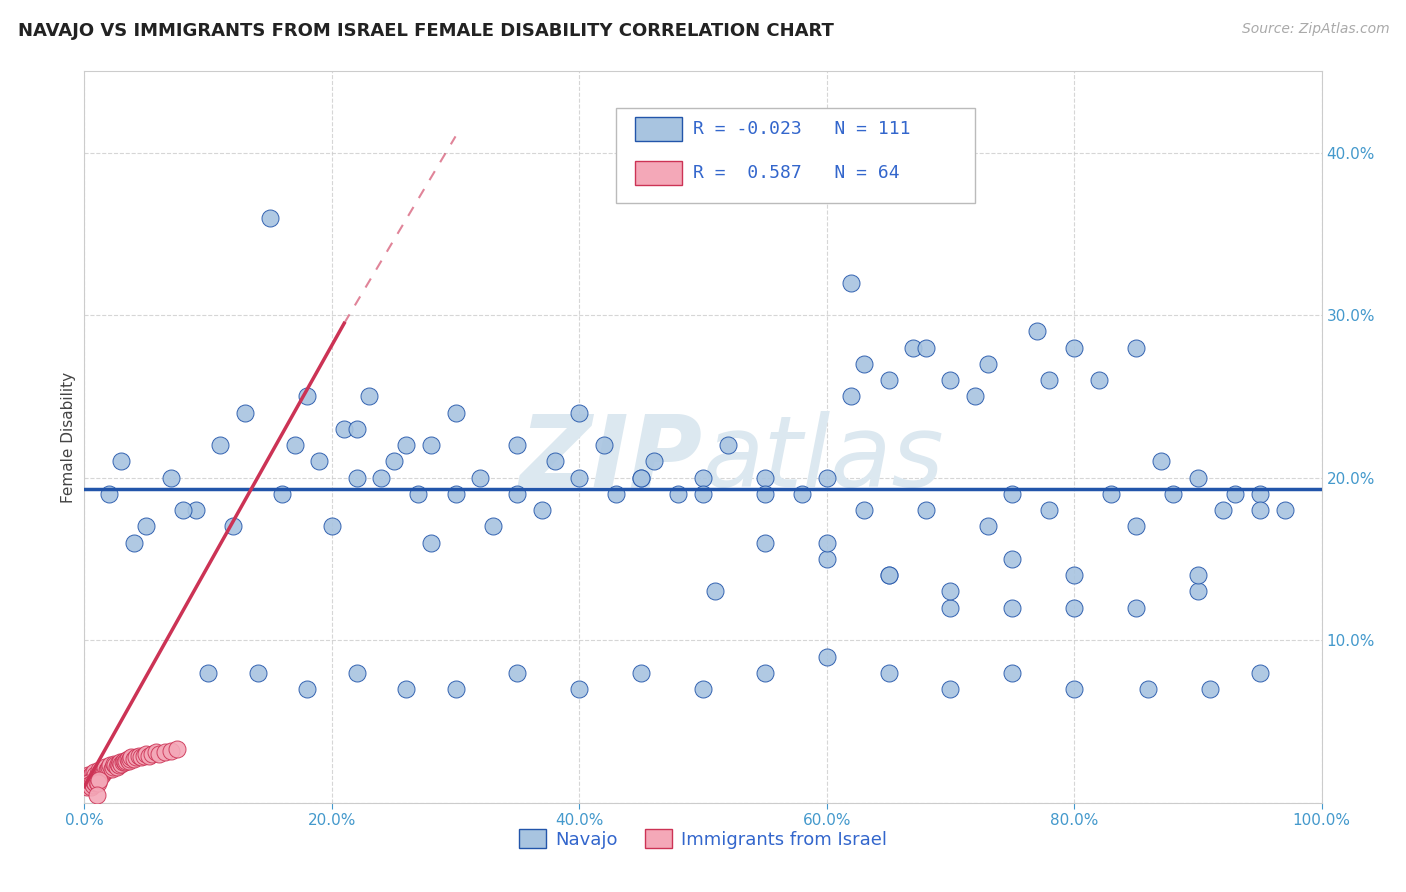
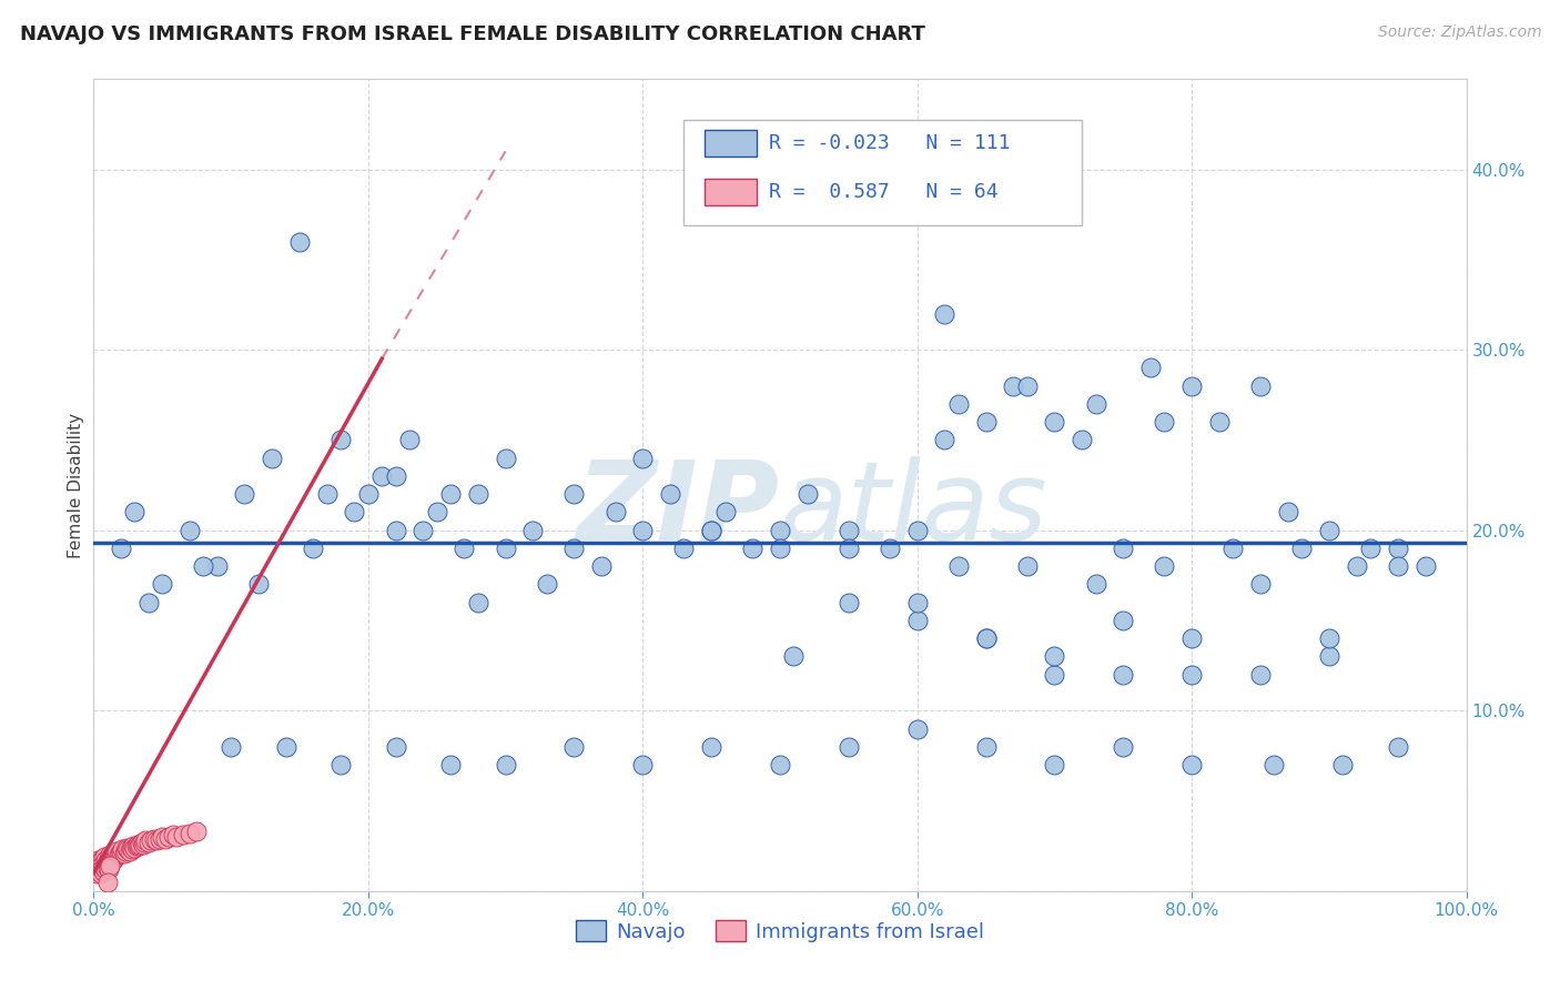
Navajo/20.0%: 17% -> 22%
